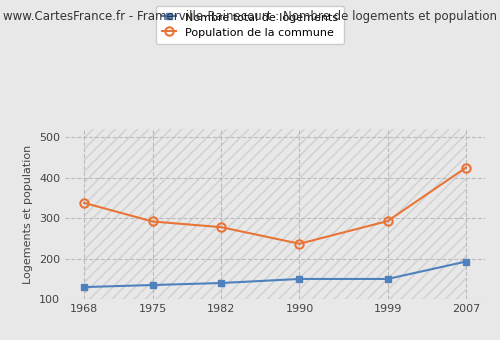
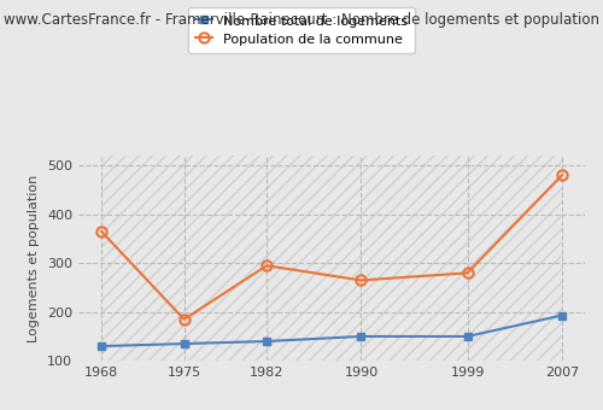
Population de la commune/1968: 338 -> 365
Population de la commune/1975: 292 -> 185
Population de la commune/1982: 278 -> 295
Population de la commune/1990: 237 -> 265
Population de la commune/1999: 293 -> 280
Population de la commune/2007: 425 -> 480
